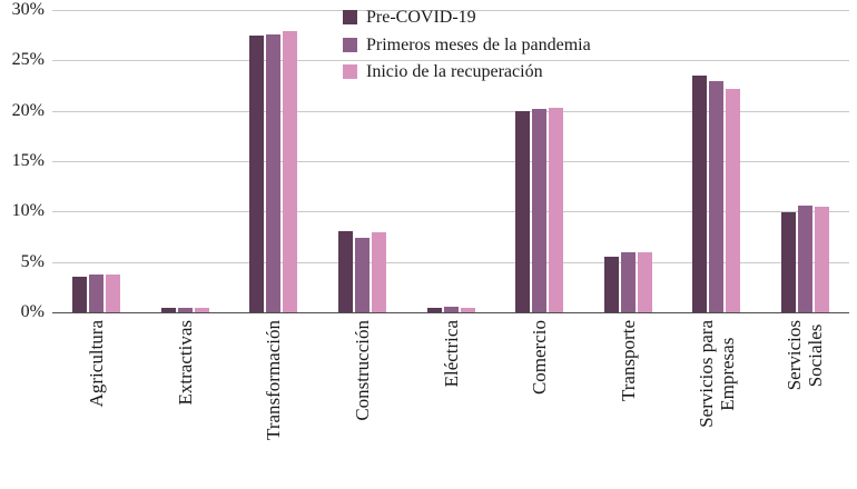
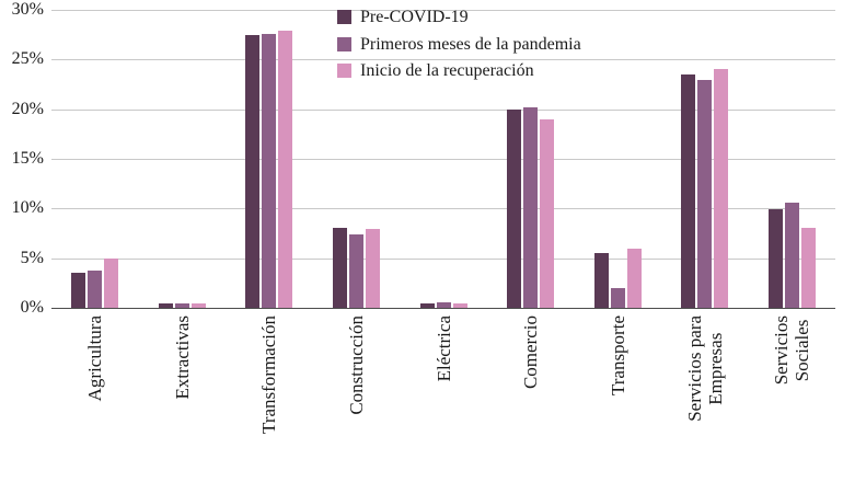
Inicio de la recuperación/Agricultura: 4% -> 5%
Inicio de la recuperación/Comercio: 20% -> 19%
Primeros meses de la pandemia/Transporte: 6% -> 2%
Inicio de la recuperación/Servicios para Empresas: 22% -> 24%
Inicio de la recuperación/Servicios Sociales: 10% -> 8%
